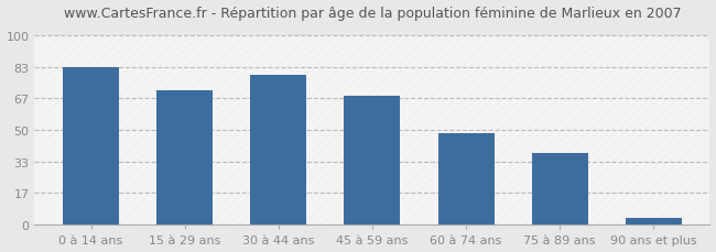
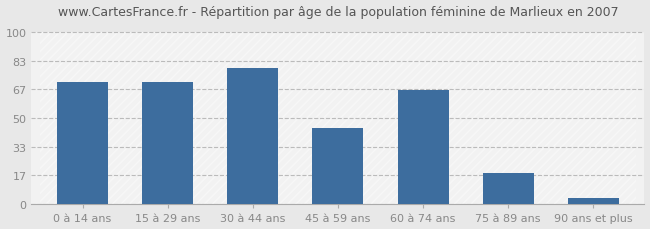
0 à 14 ans: 83 -> 71
45 à 59 ans: 68 -> 44
60 à 74 ans: 48 -> 66
75 à 89 ans: 38 -> 18
